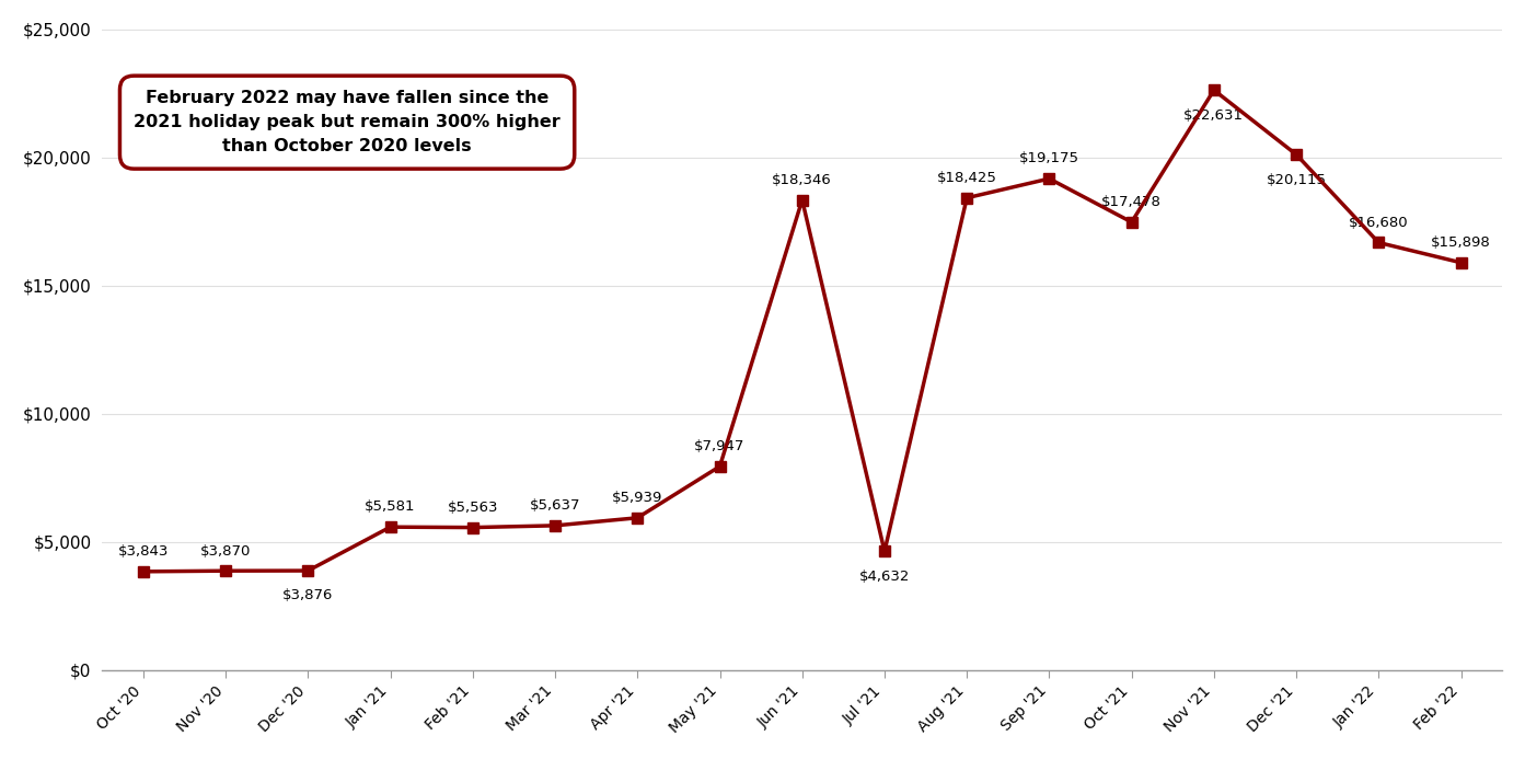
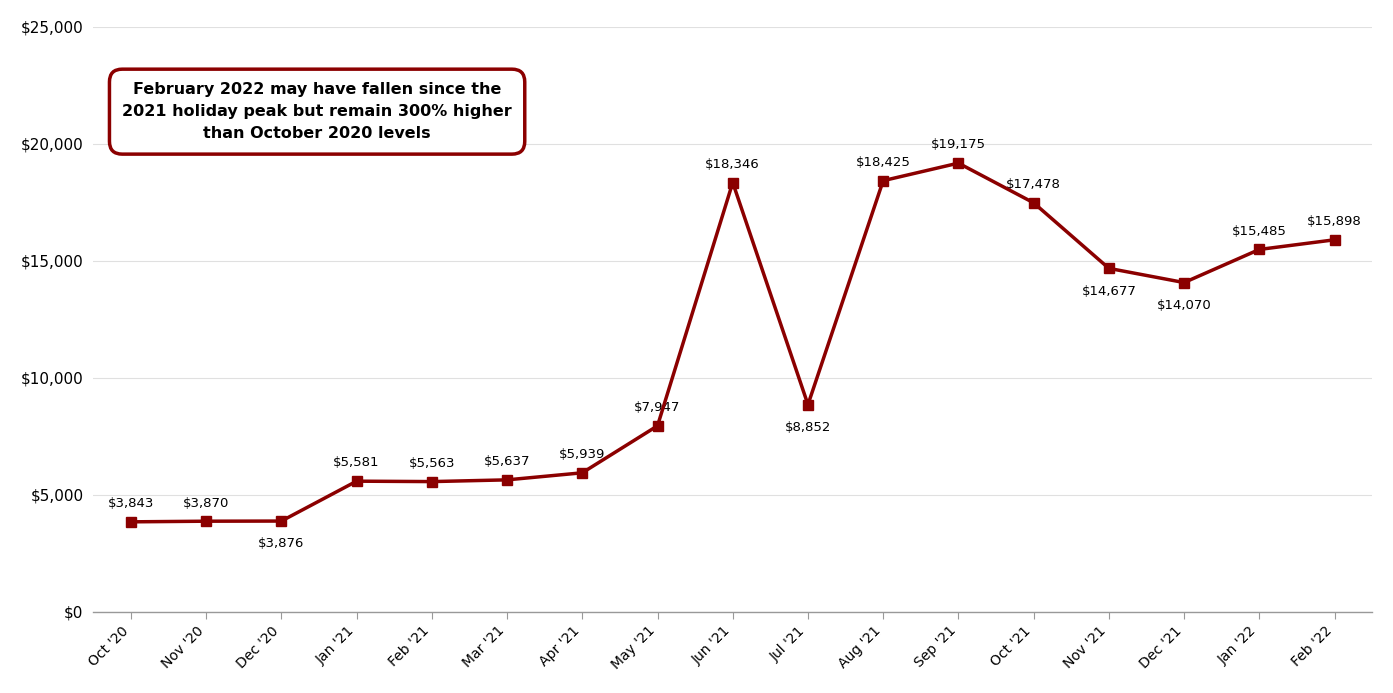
Jul '21: $4,632 -> $8,852
Nov '21: $22,631 -> $14,677
Dec '21: $20,115 -> $14,070
Jan '22: $16,680 -> $15,485
